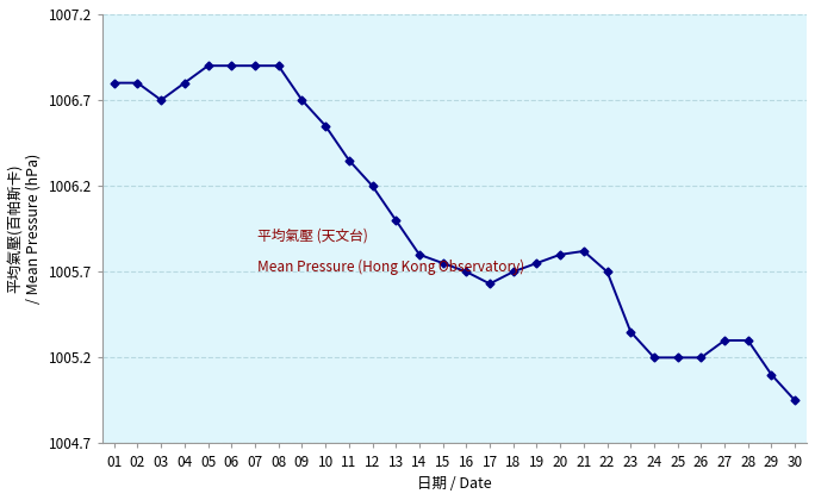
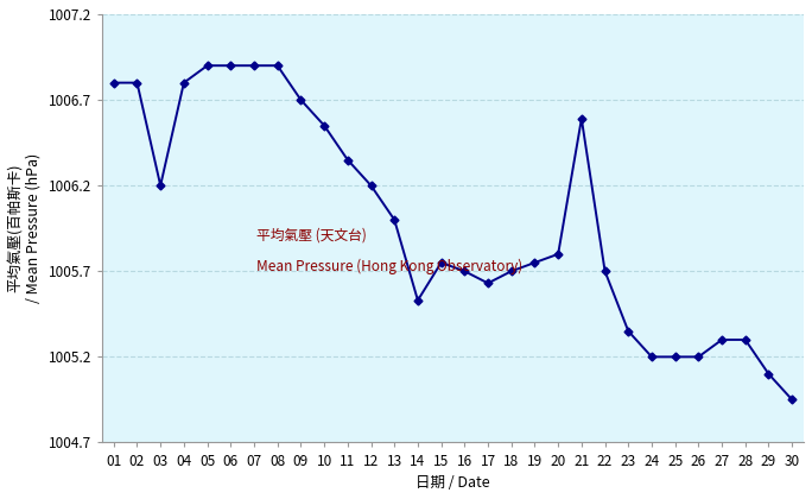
03: 1006.70 -> 1006.20
14: 1005.80 -> 1005.53
21: 1005.82 -> 1006.59
